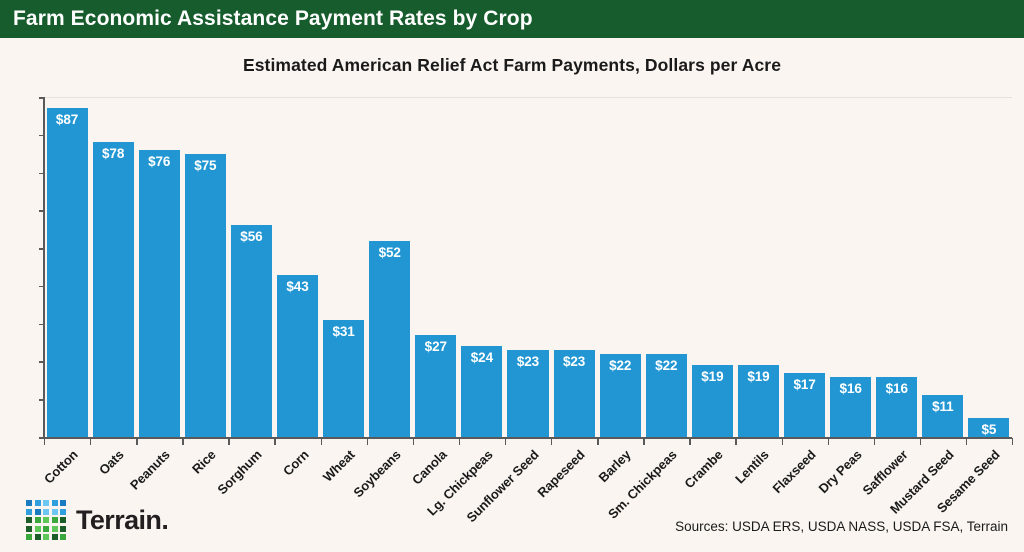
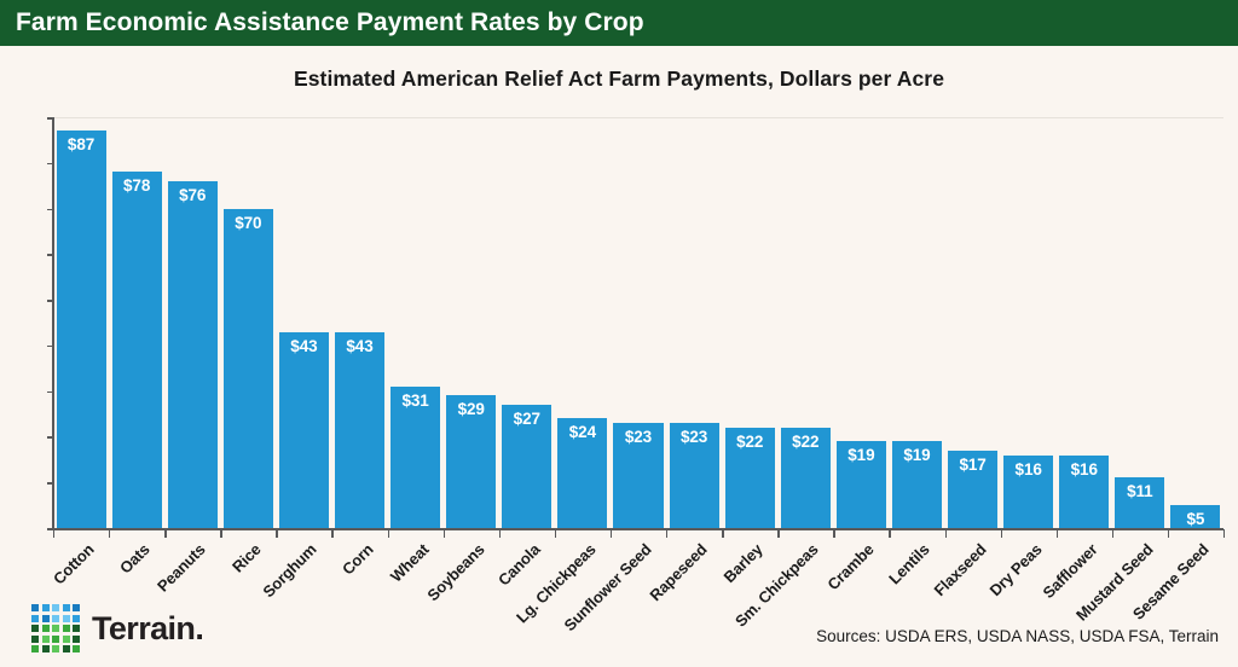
Rice: $75 -> $70
Sorghum: $56 -> $43
Soybeans: $52 -> $29
